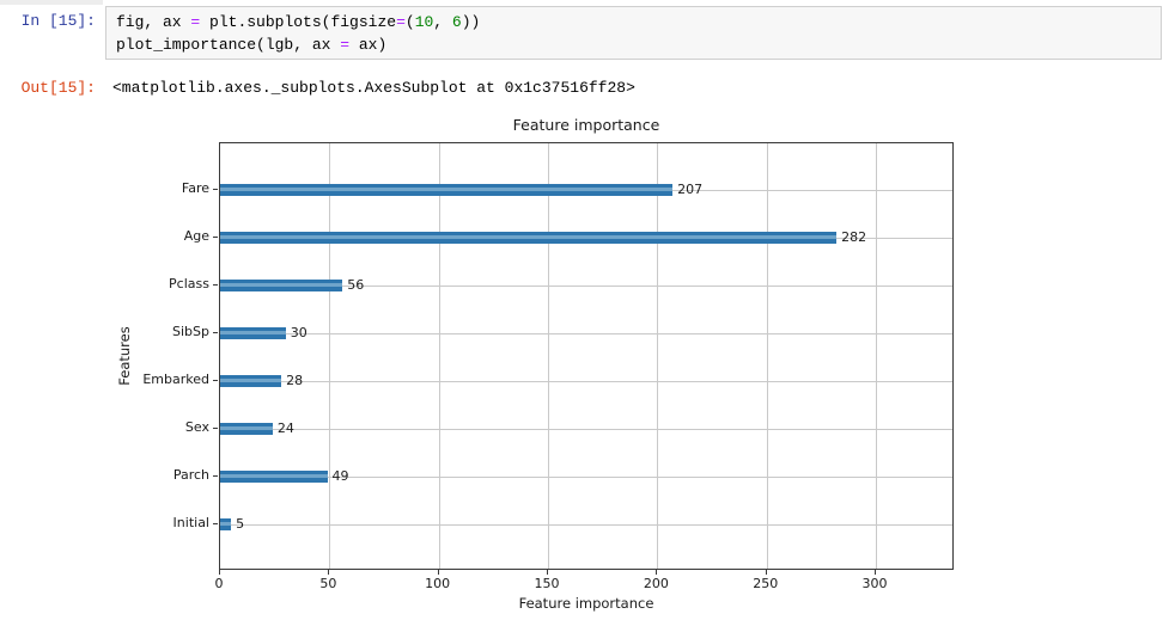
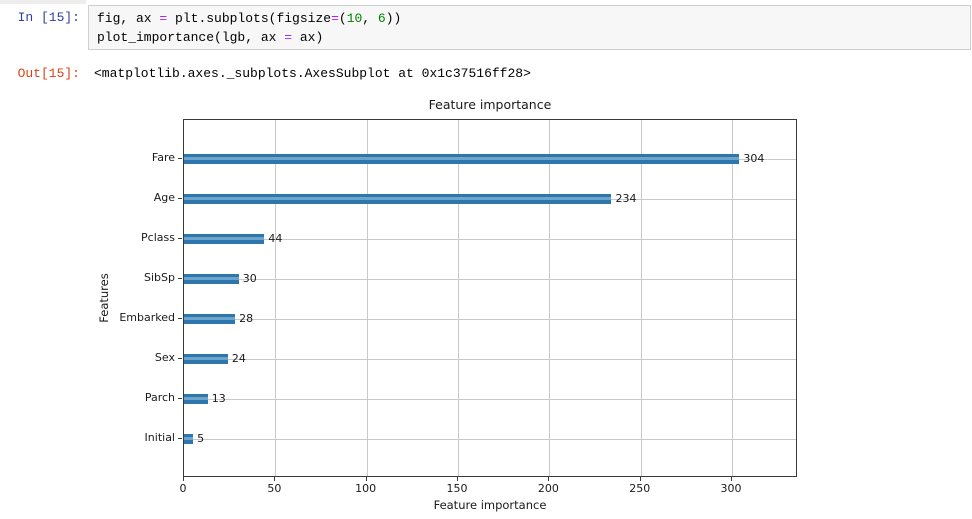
Fare: 207 -> 304
Age: 282 -> 234
Pclass: 56 -> 44
Parch: 49 -> 13
